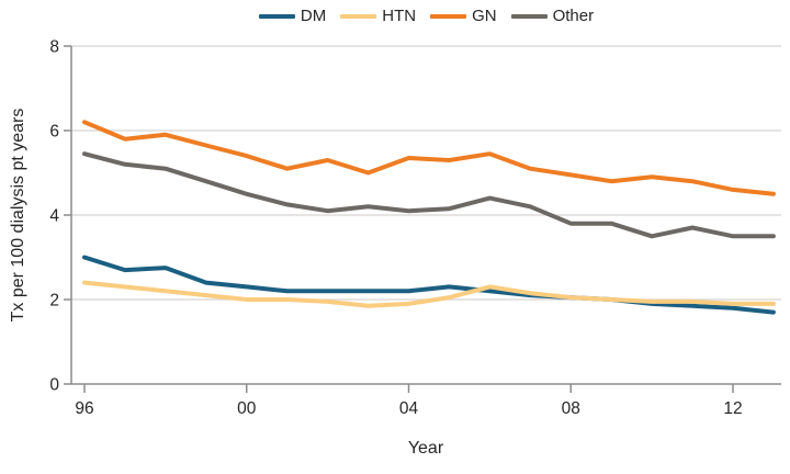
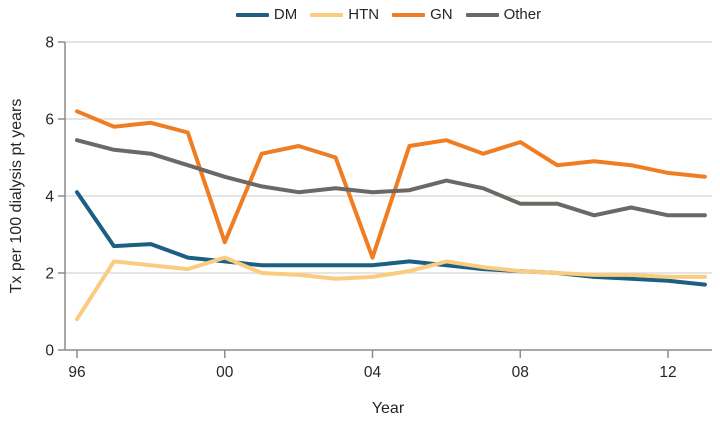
DM/96: 3.0 -> 4.1
HTN/96: 2.4 -> 0.8
HTN/00: 2.0 -> 2.4
GN/00: 5.4 -> 2.8
GN/04: 5.3 -> 2.4
GN/08: 5.0 -> 5.4
